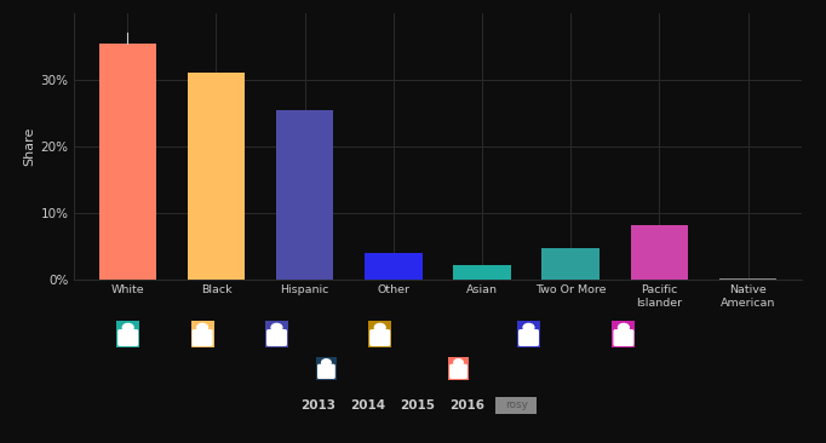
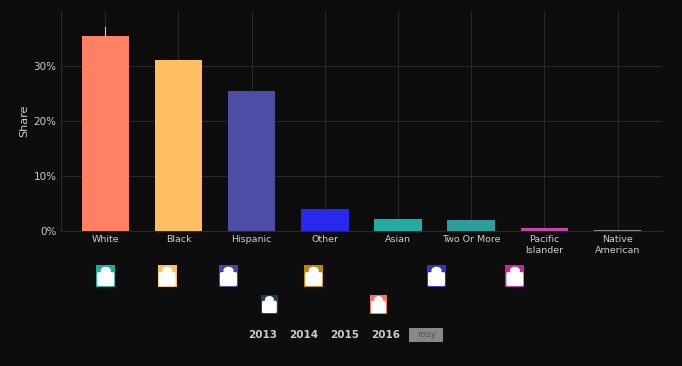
Two Or More: 4.6% -> 2.0%
Pacific Islander: 8.2% -> 0.6%
